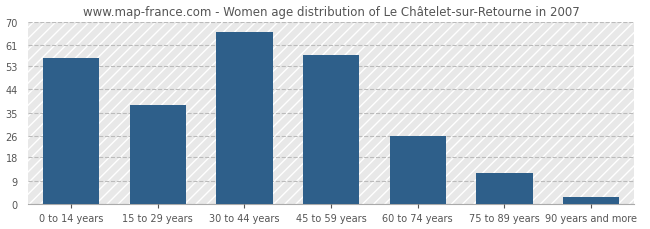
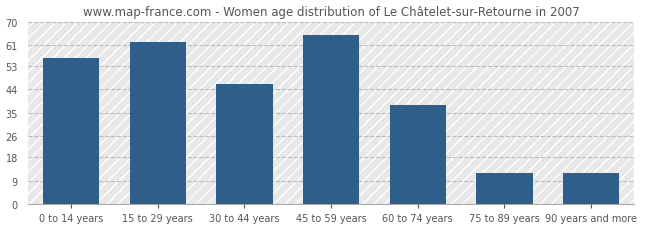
15 to 29 years: 38 -> 62
30 to 44 years: 66 -> 46
45 to 59 years: 57 -> 65
60 to 74 years: 26 -> 38
90 years and more: 3 -> 12
